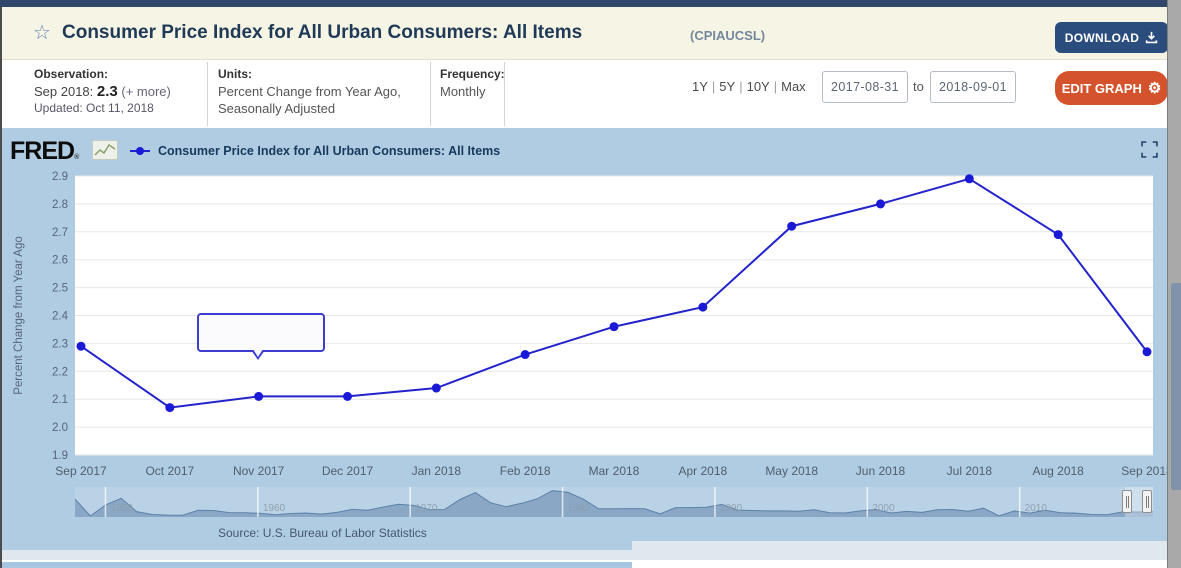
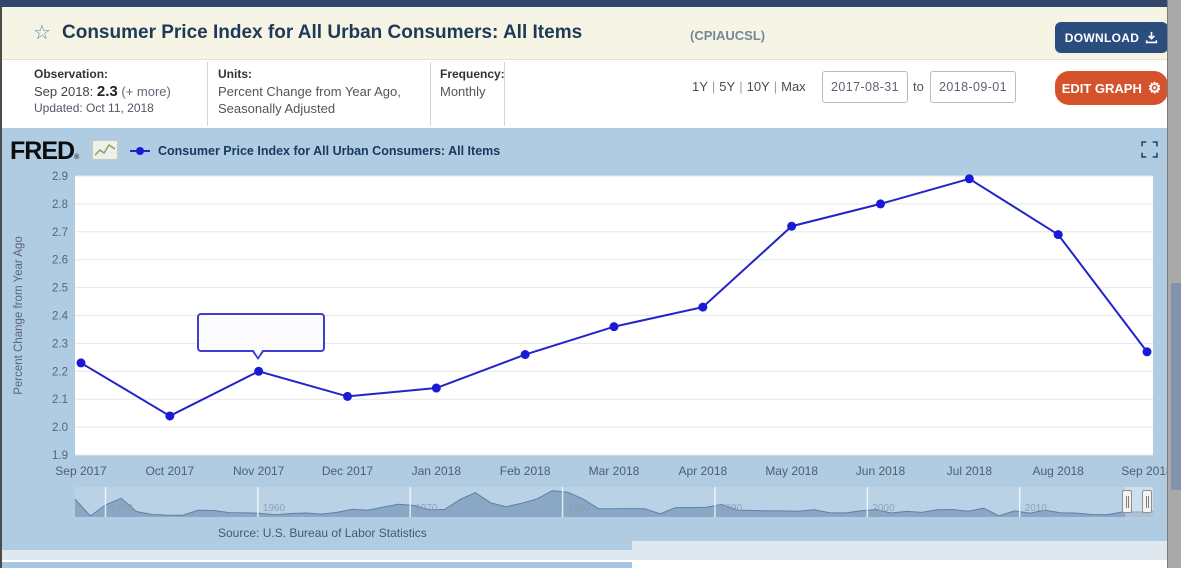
Sep 2017: 2.29 -> 2.23
Oct 2017: 2.07 -> 2.04
Nov 2017: 2.11 -> 2.20
